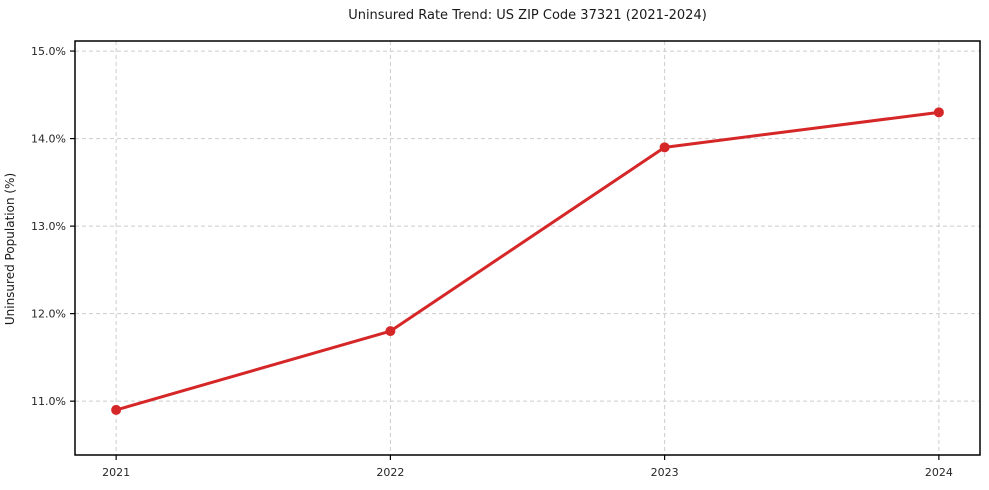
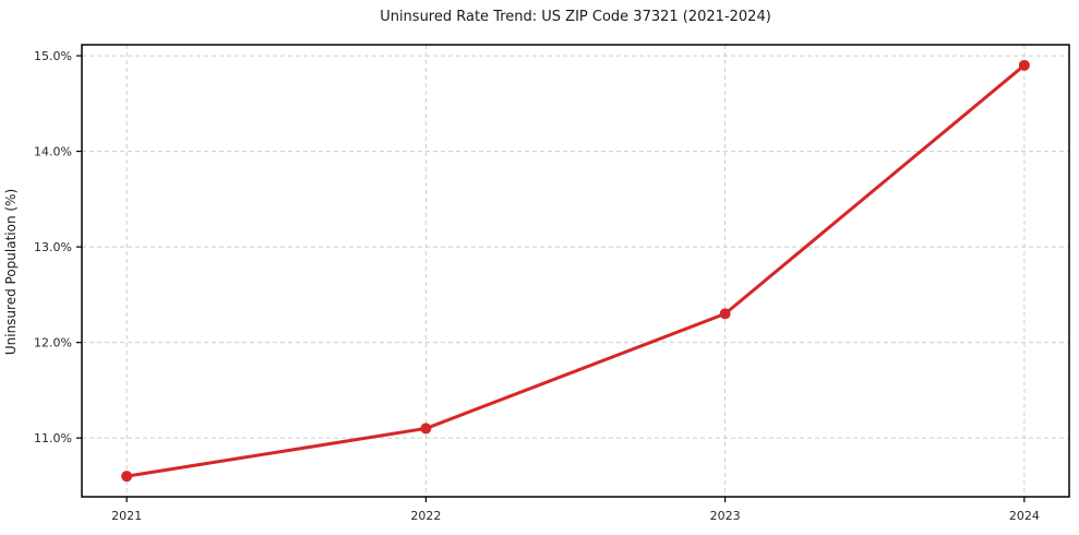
2021: 10.9% -> 10.6%
2022: 11.8% -> 11.1%
2023: 13.9% -> 12.3%
2024: 14.3% -> 14.9%
